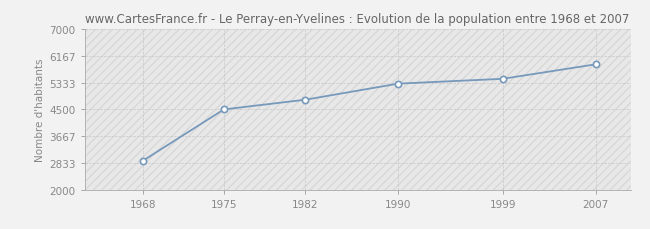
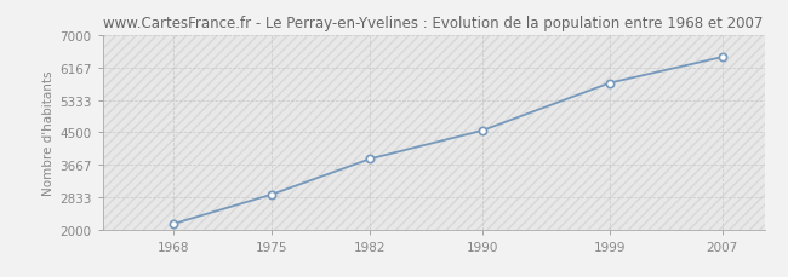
1968: 2900 -> 2150
1975: 4500 -> 2900
1982: 4800 -> 3820
1990: 5300 -> 4550
1999: 5450 -> 5770
2007: 5900 -> 6430
